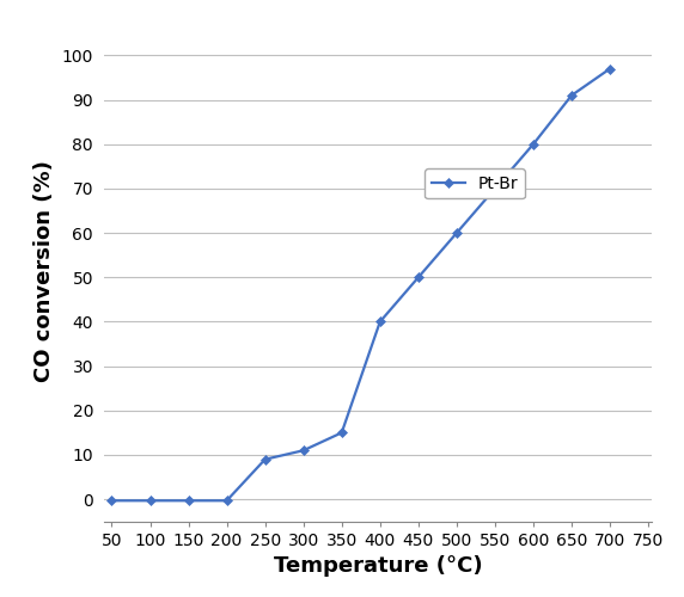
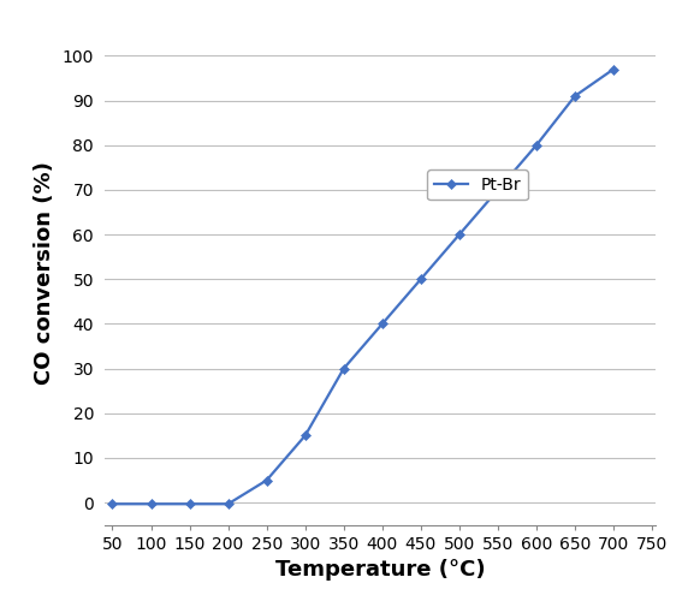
250: 9.0 -> 5.0
300: 11.0 -> 15.0
350: 15.0 -> 30.0
